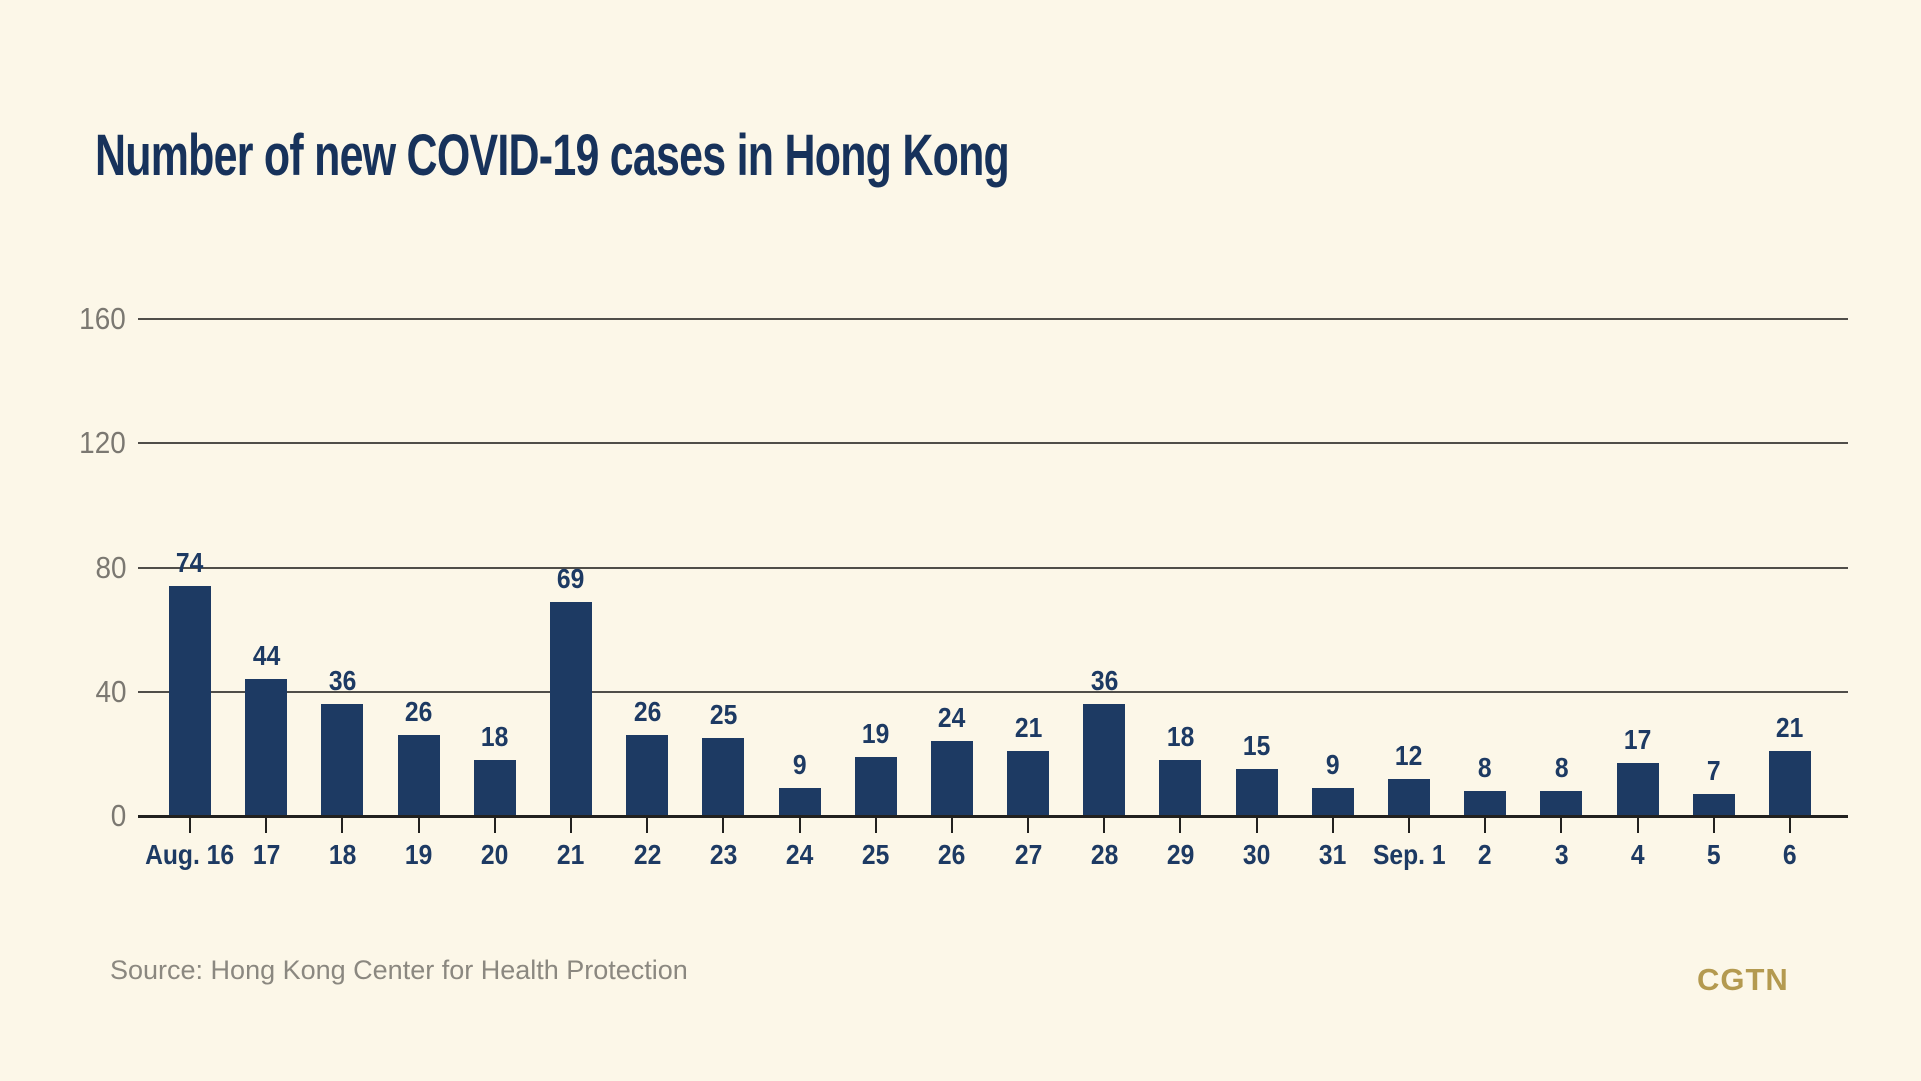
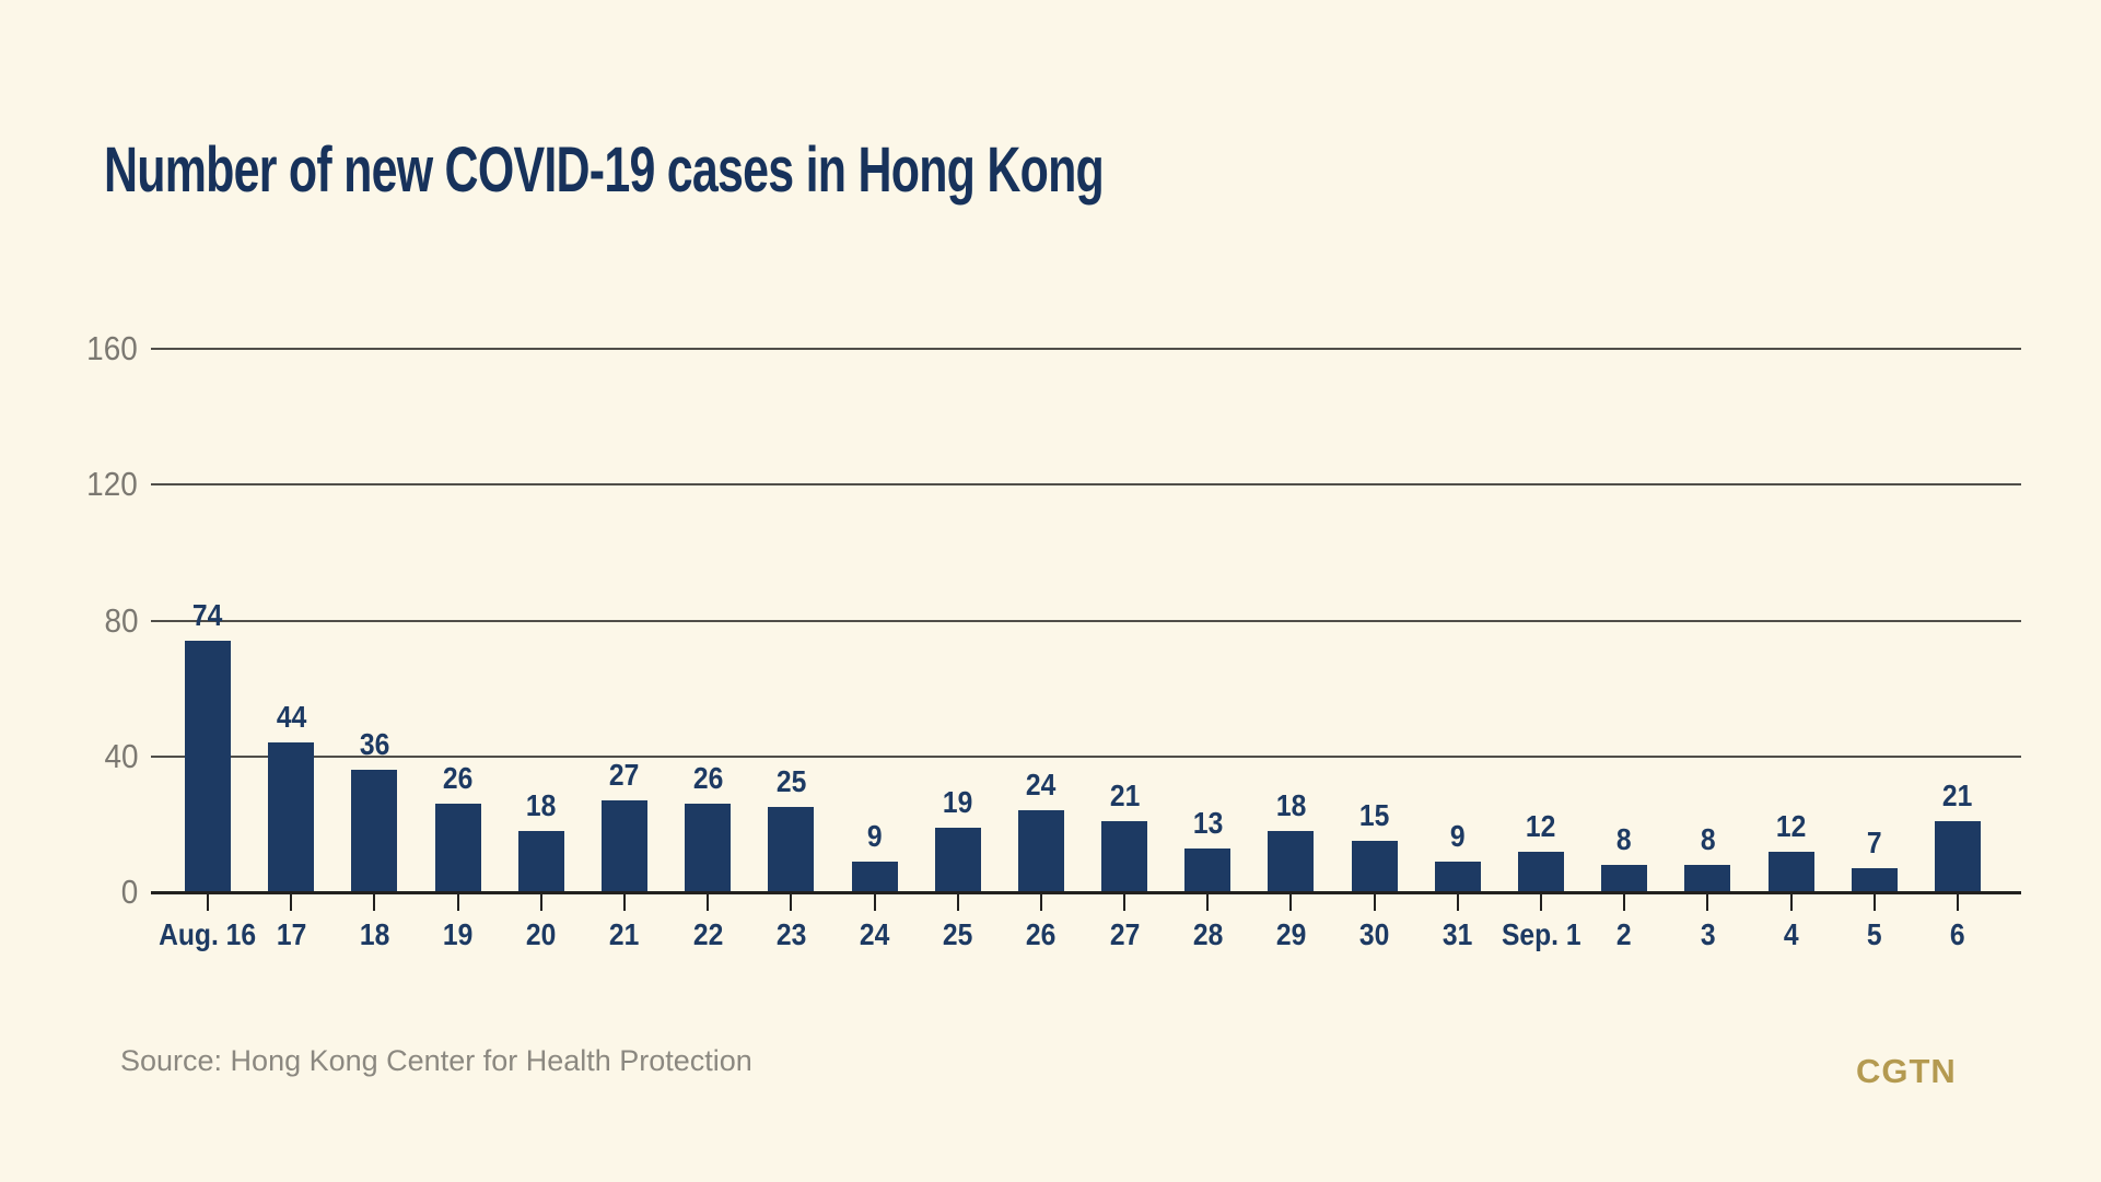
21: 69 -> 27
28: 36 -> 13
4: 17 -> 12
